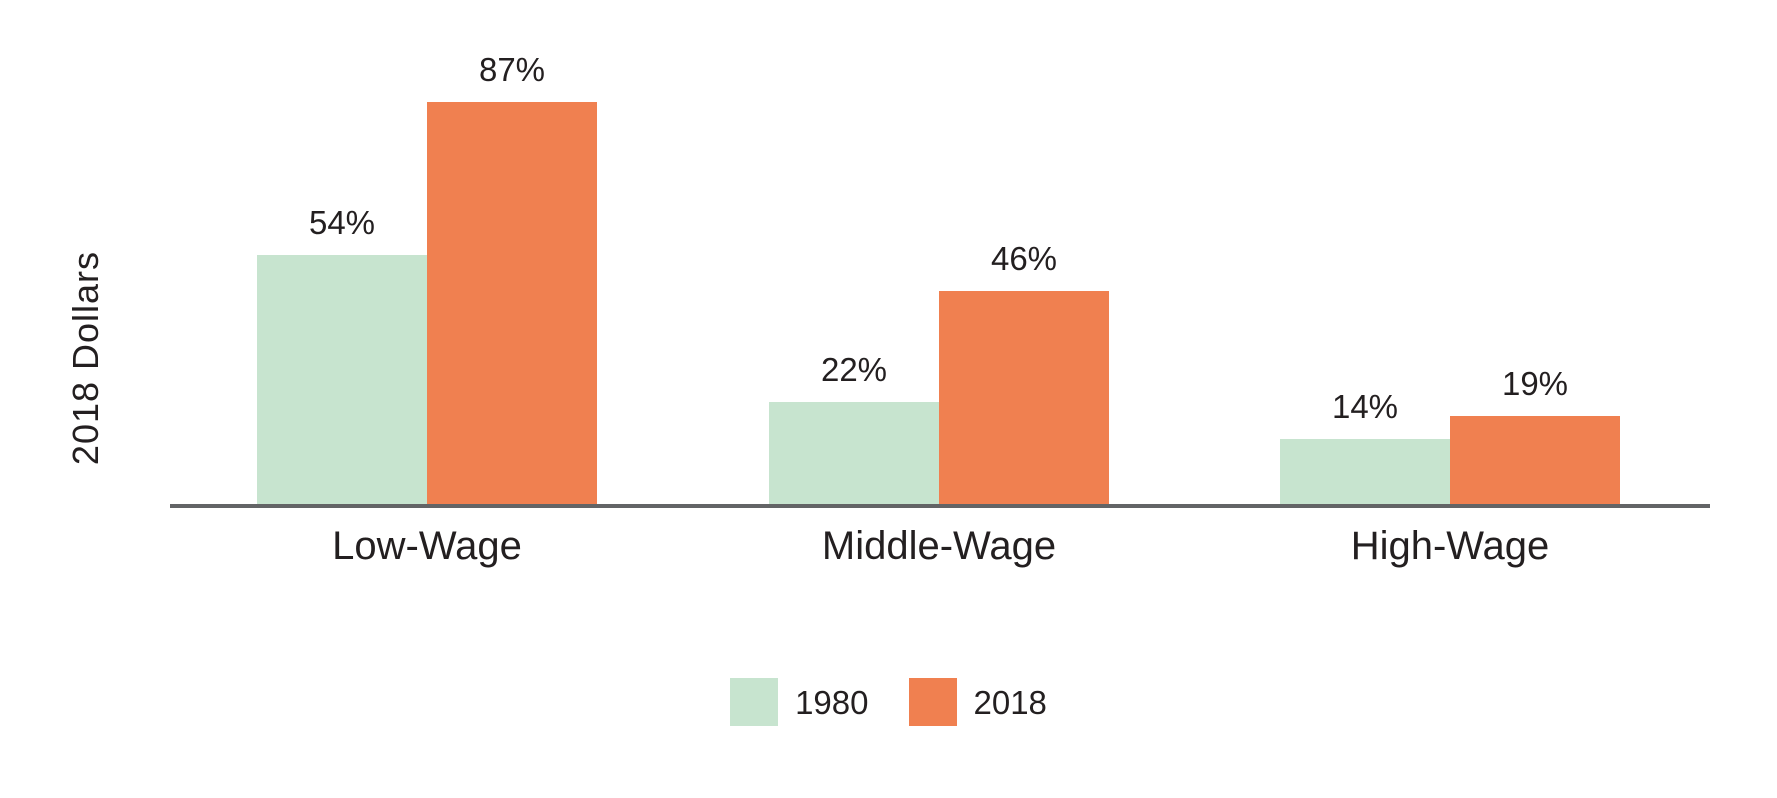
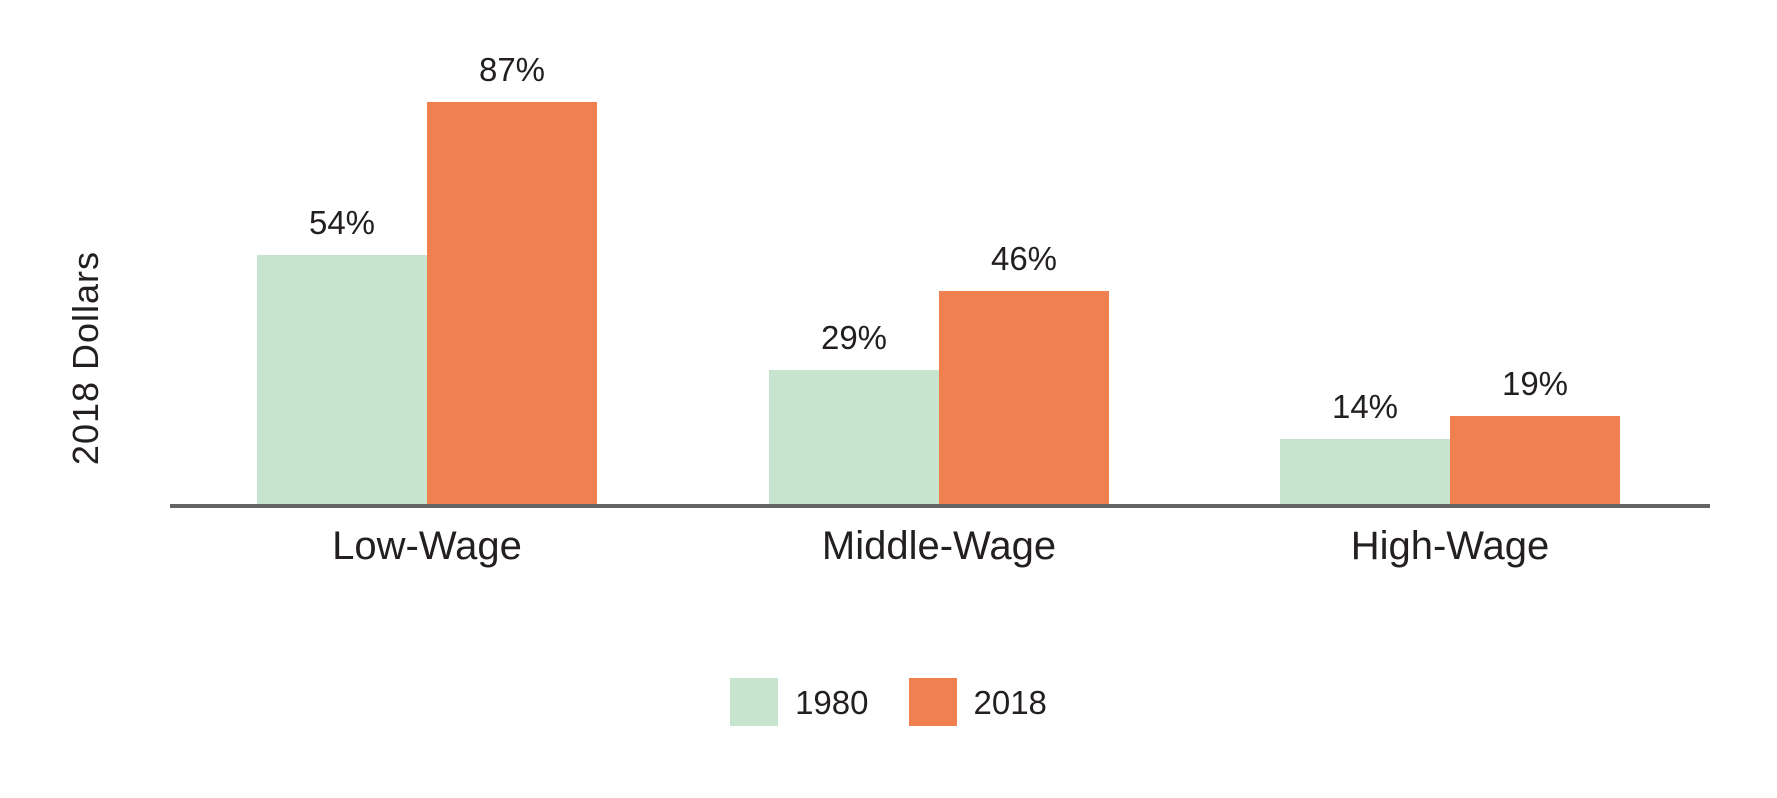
1980/Middle-Wage: 22% -> 29%
